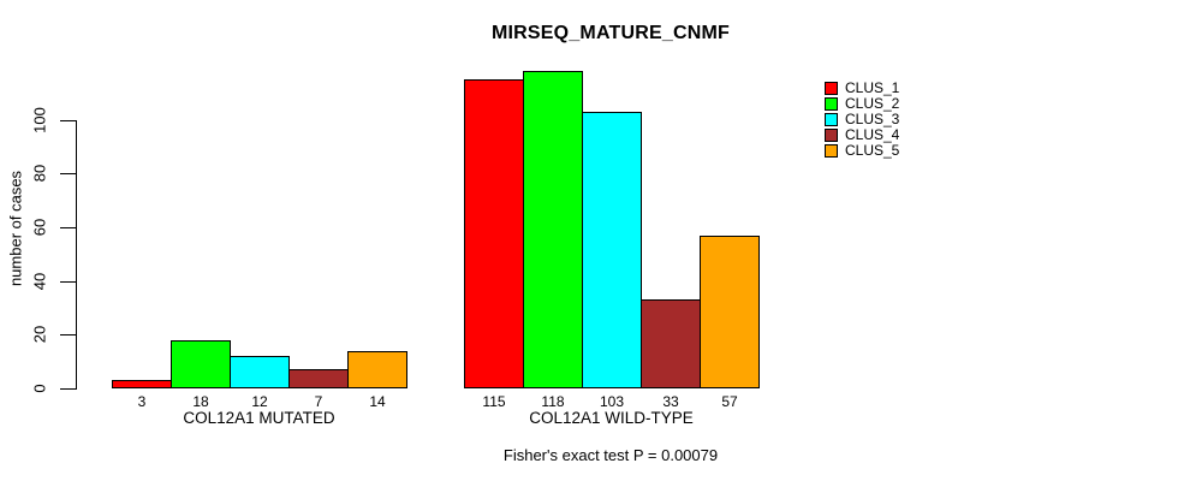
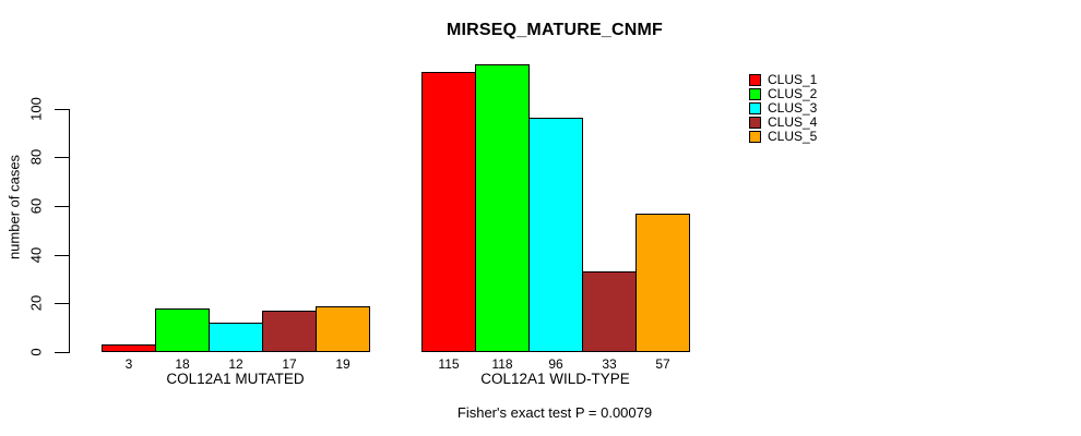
CLUS_4/COL12A1 MUTATED: 7 -> 17
CLUS_5/COL12A1 MUTATED: 14 -> 19
CLUS_3/COL12A1 WILD-TYPE: 103 -> 96
